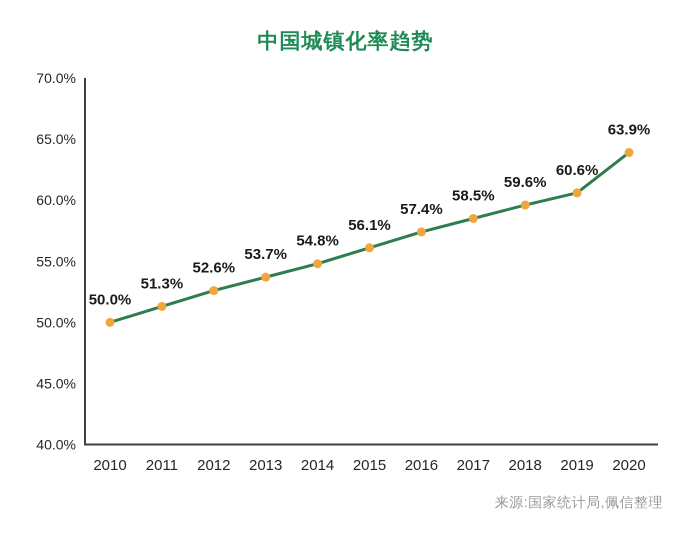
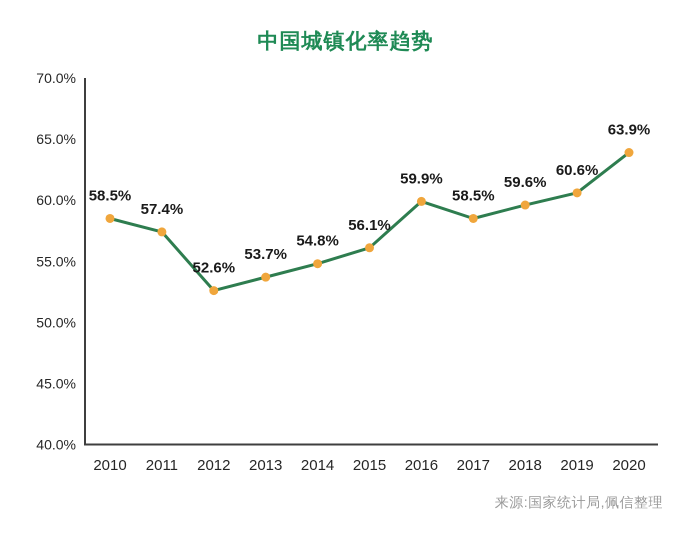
2010: 50.0% -> 58.5%
2011: 51.3% -> 57.4%
2016: 57.4% -> 59.9%
